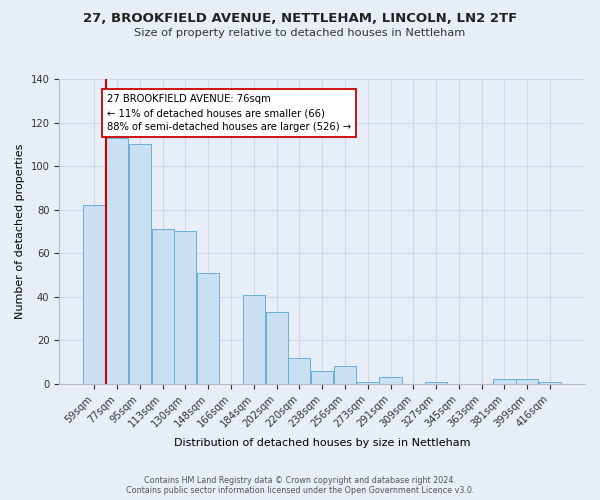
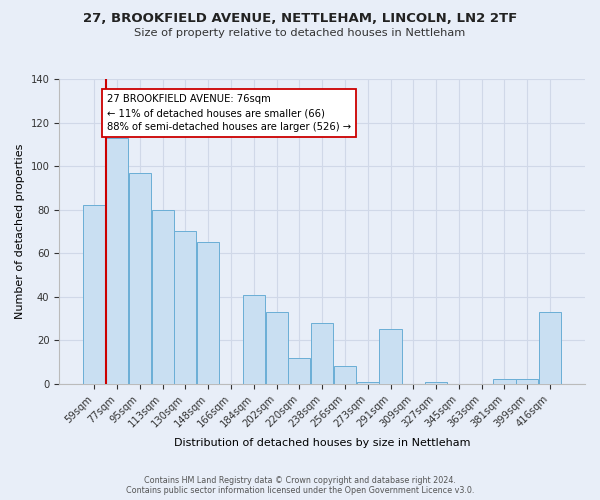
95sqm: 110 -> 97
113sqm: 71 -> 80
148sqm: 51 -> 65
238sqm: 6 -> 28
291sqm: 3 -> 25
416sqm: 1 -> 33
